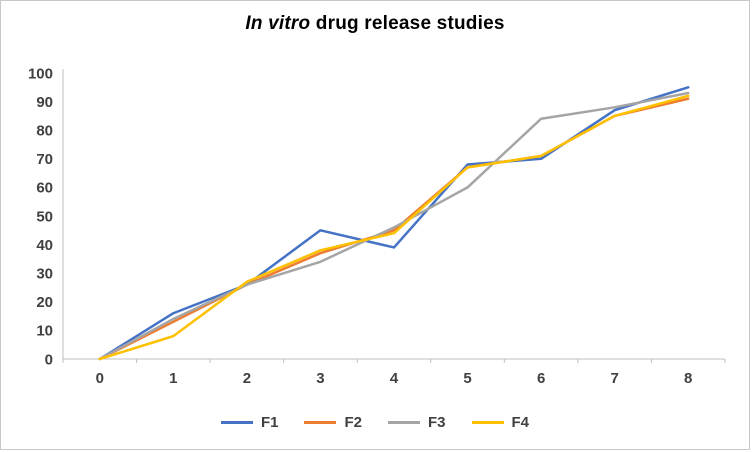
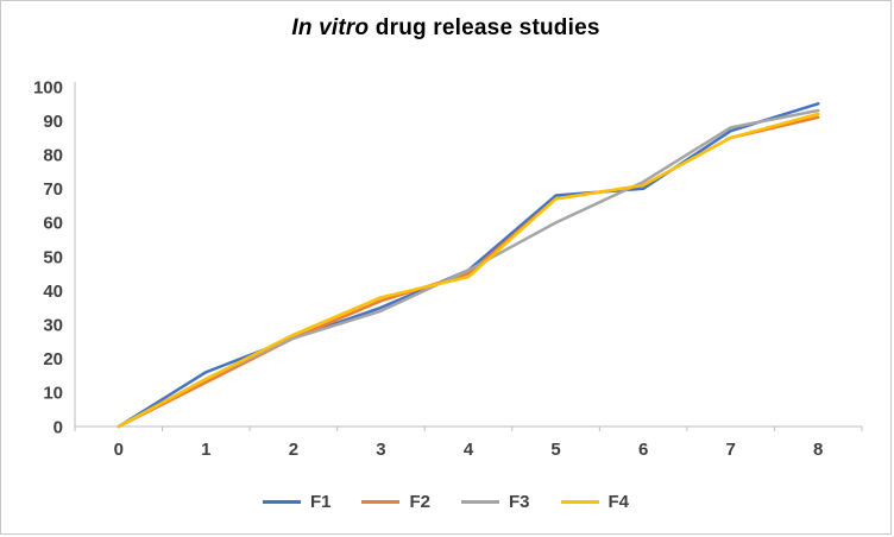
F4/1: 8 -> 14
F1/3: 45 -> 35
F1/4: 39 -> 46
F3/6: 84 -> 72
